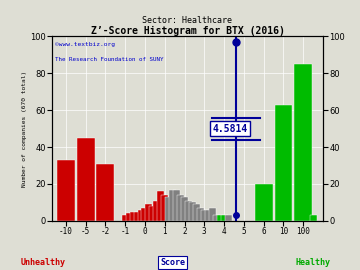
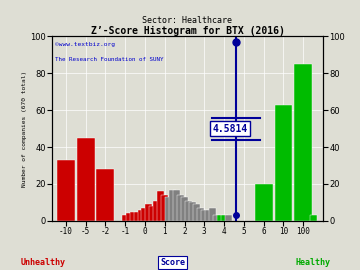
-2: 31 -> 28
